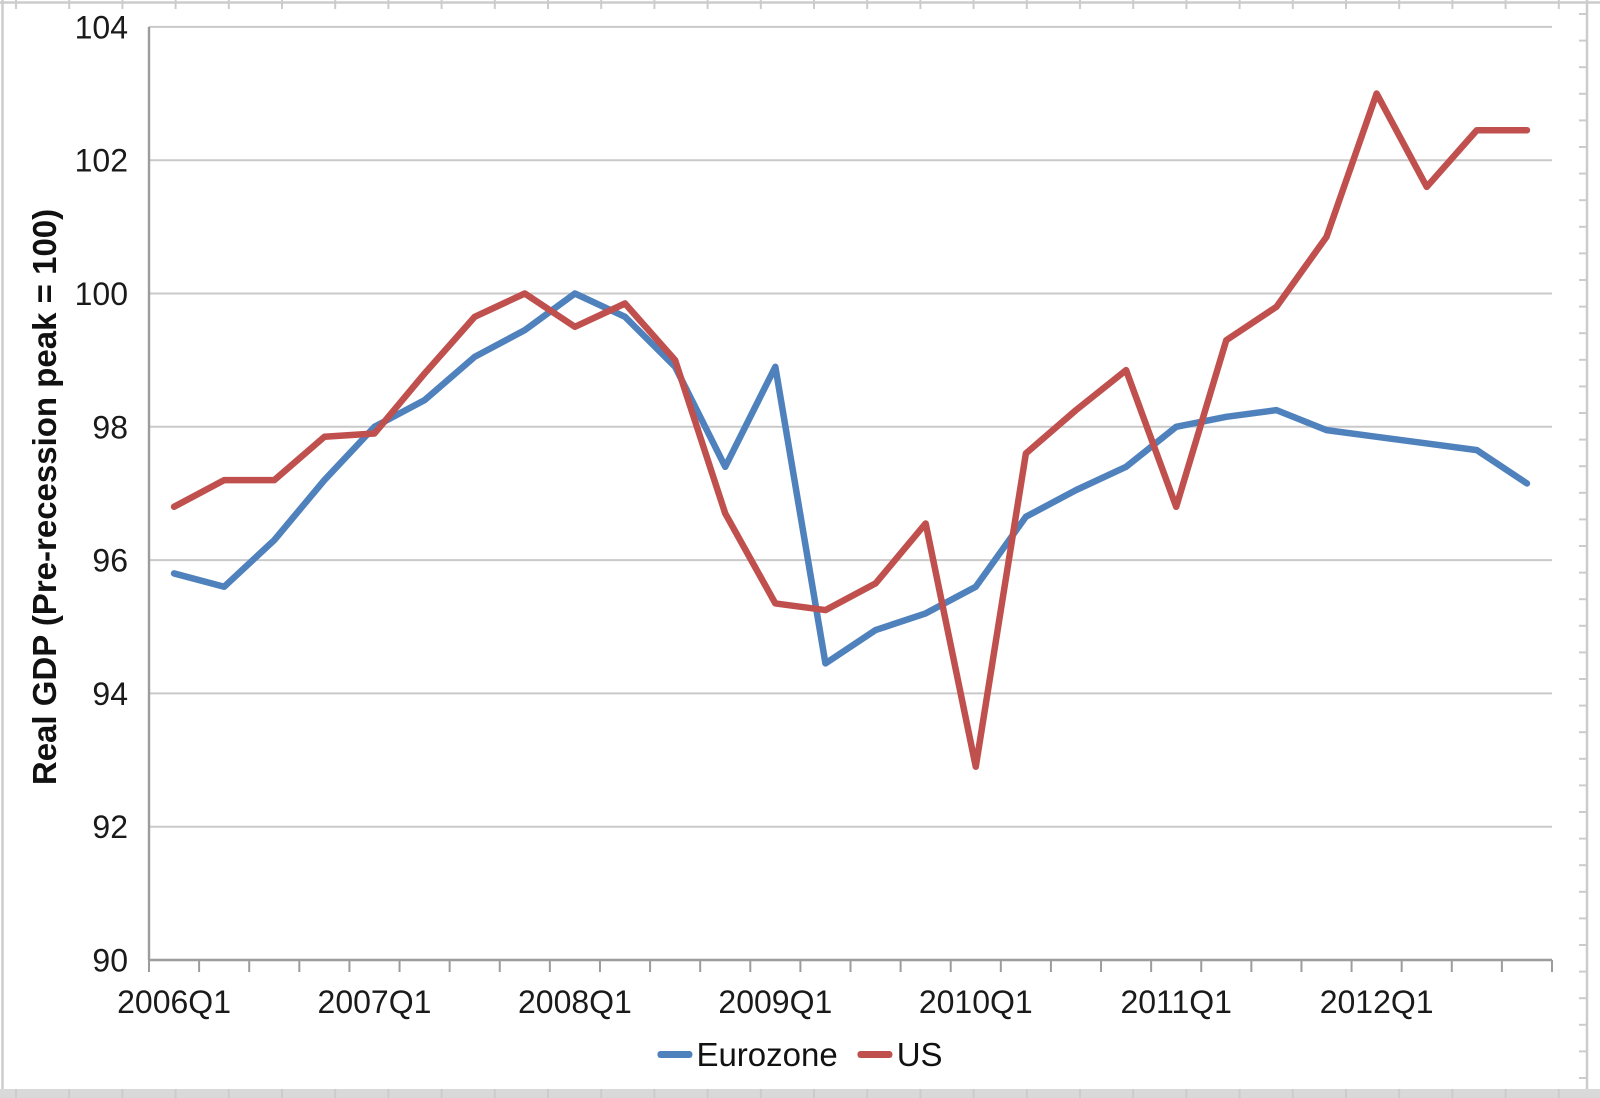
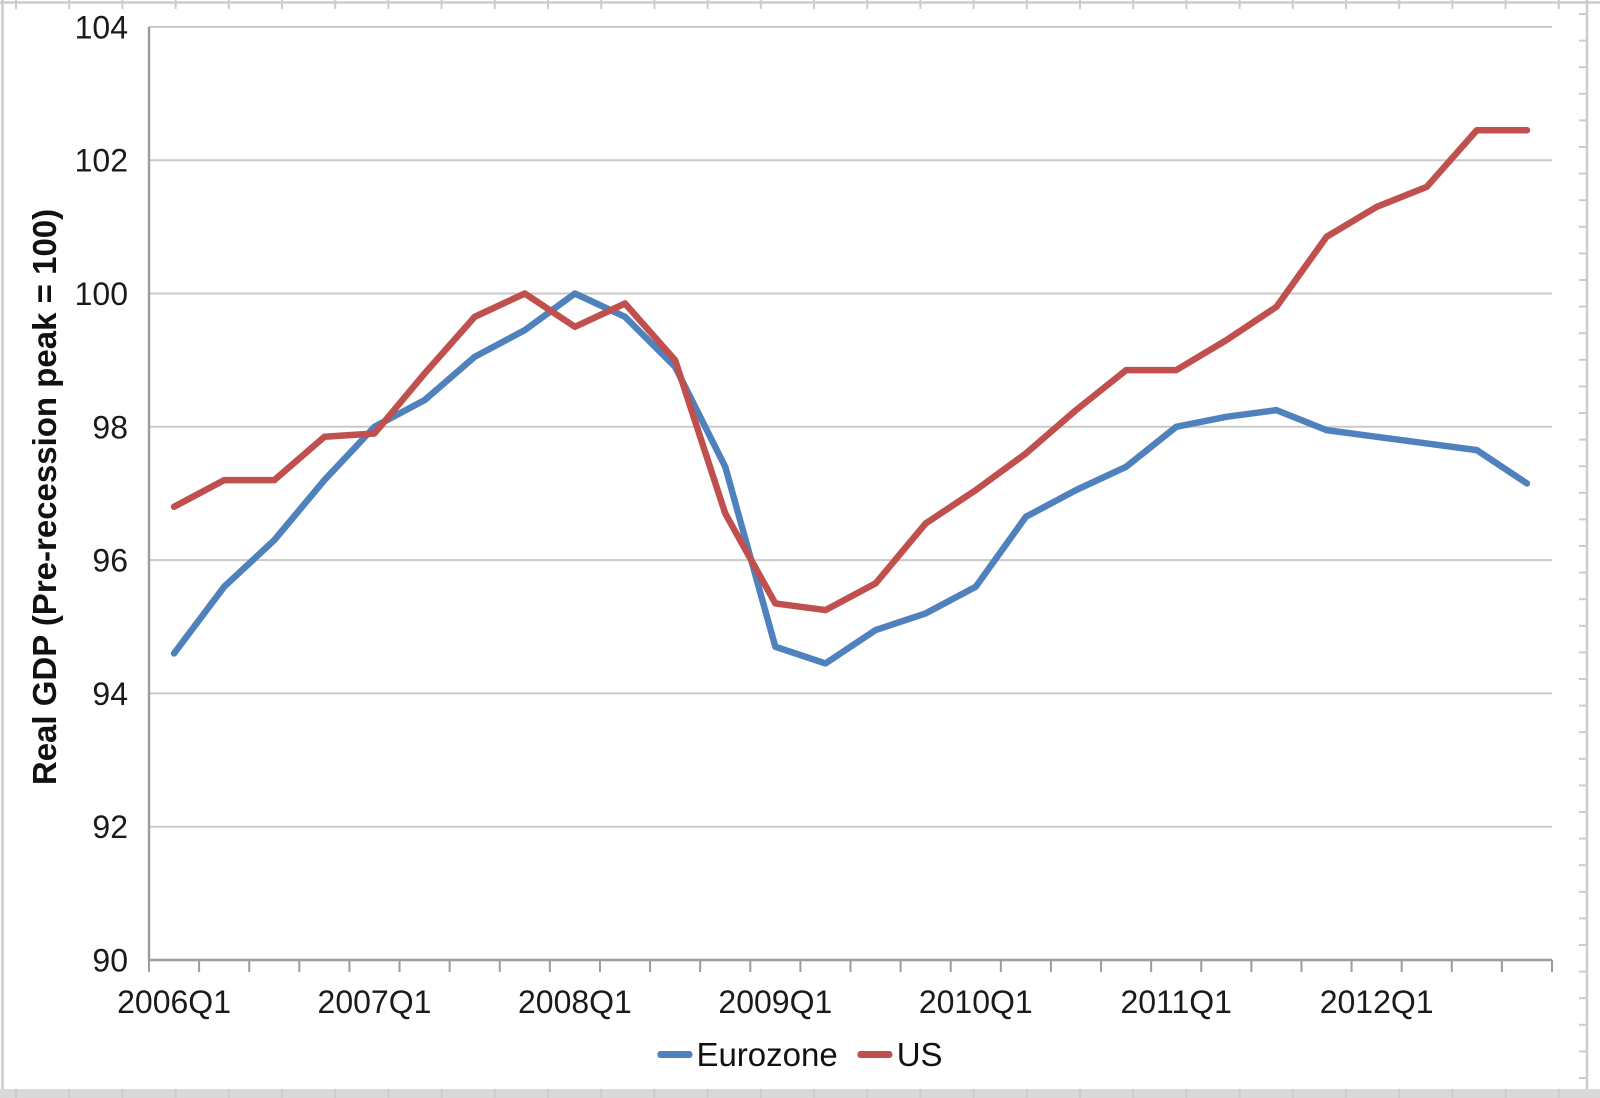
Eurozone/2006Q1: 95.8 -> 94.6
Eurozone/2009Q1: 98.9 -> 94.7
US/2010Q1: 92.9 -> 97.0
US/2011Q1: 96.8 -> 98.8
US/2012Q1: 103.0 -> 101.3
